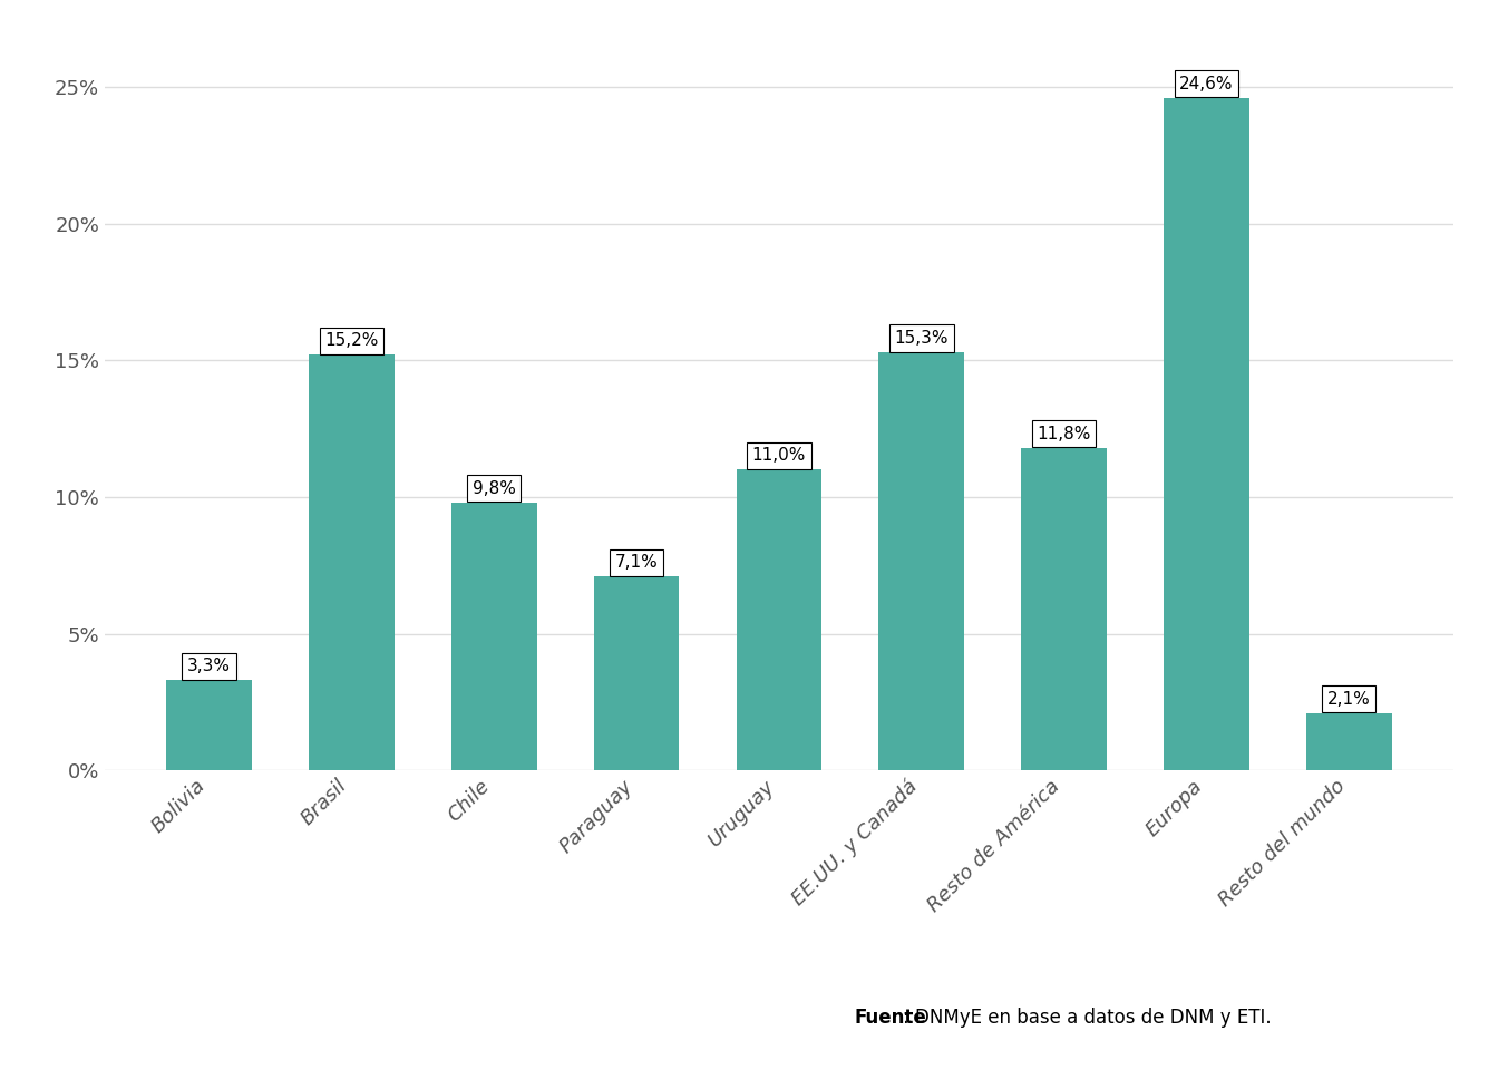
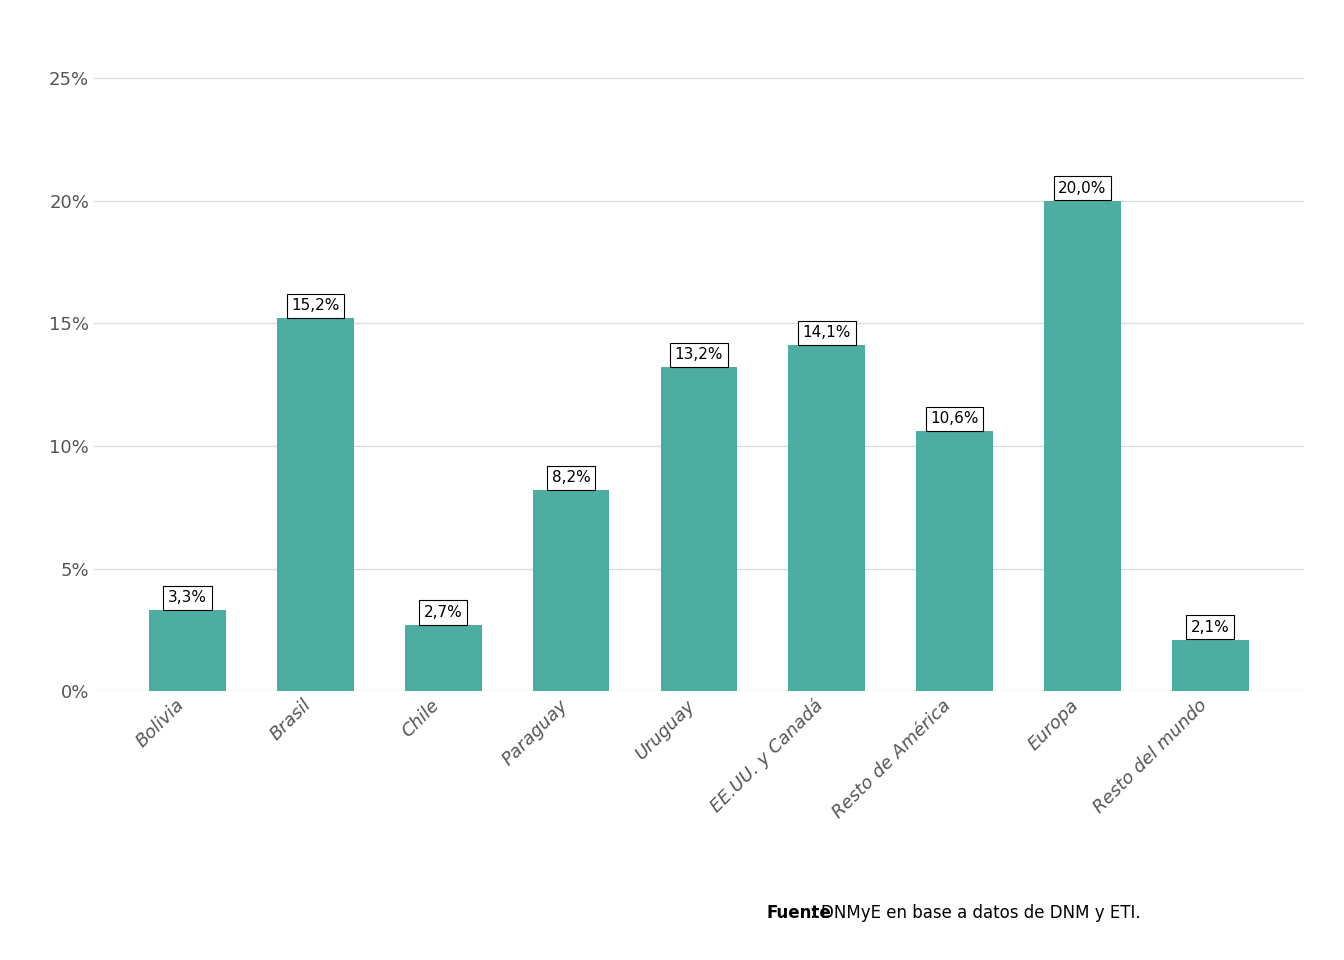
Chile: 9,8% -> 2,7%
Paraguay: 7,1% -> 8,2%
Uruguay: 11,0% -> 13,2%
EE.UU. y Canadá: 15,3% -> 14,1%
Resto de América: 11,8% -> 10,6%
Europa: 24,6% -> 20,0%
